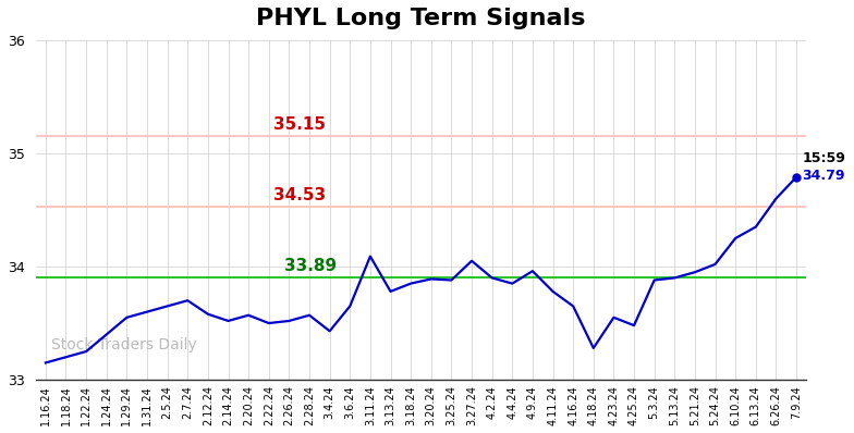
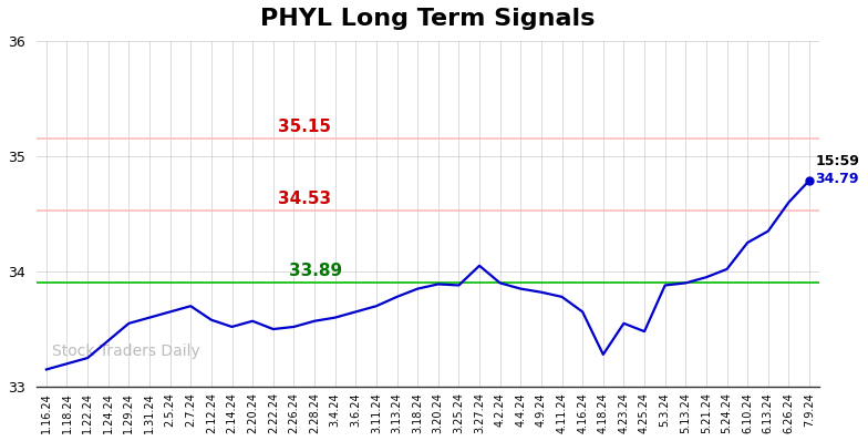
3.4.24: 33.43 -> 33.60
3.11.24: 34.09 -> 33.70
4.9.24: 33.96 -> 33.82
